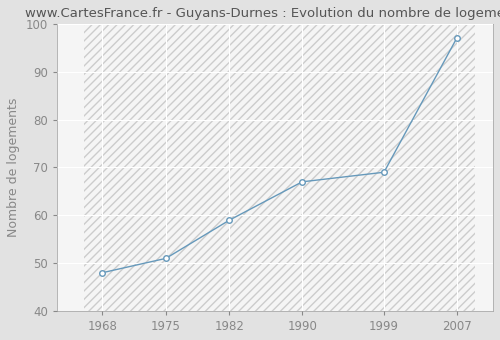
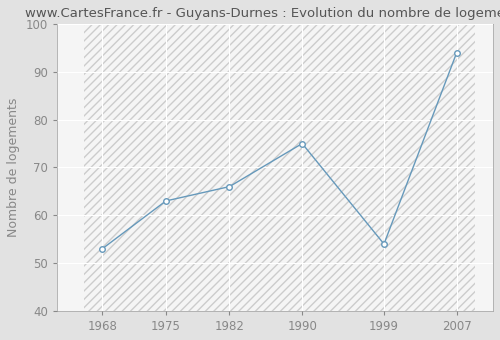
1968: 48 -> 53
1975: 51 -> 63
1982: 59 -> 66
1990: 67 -> 75
1999: 69 -> 54
2007: 97 -> 94
